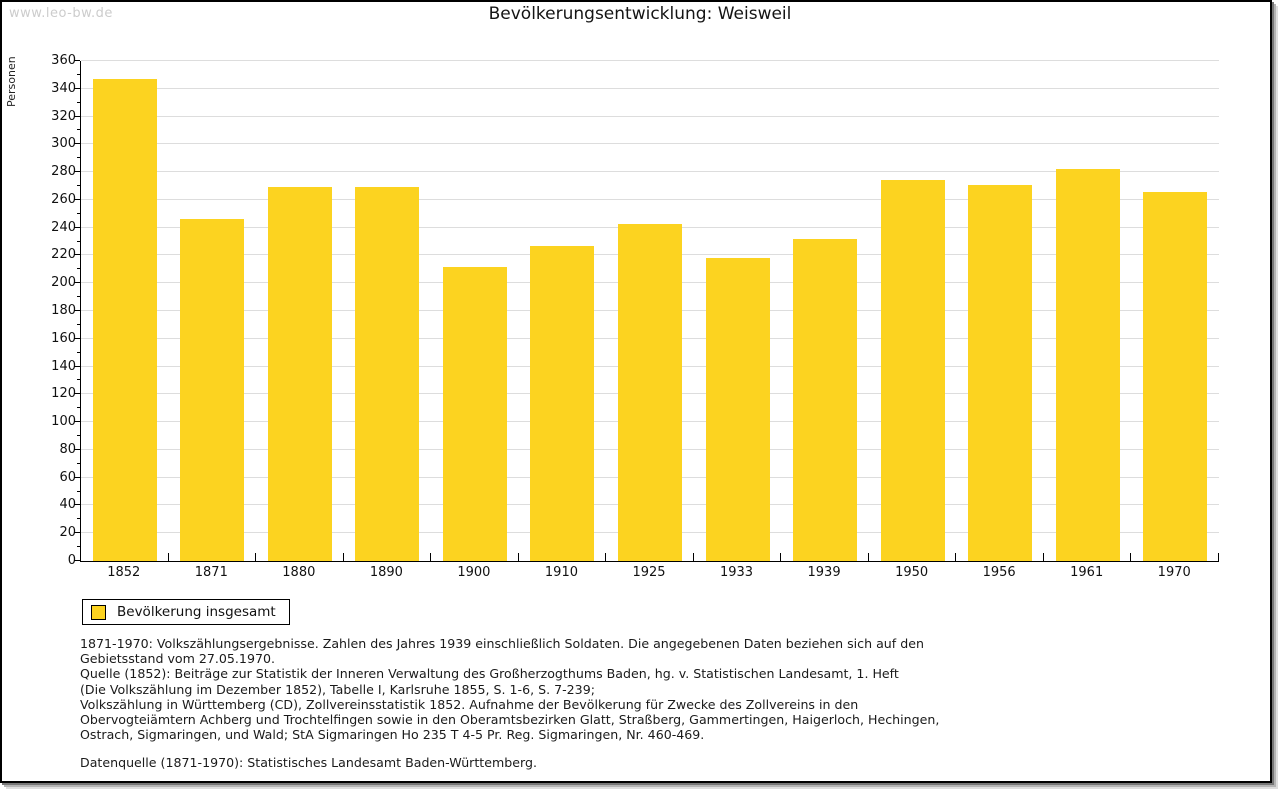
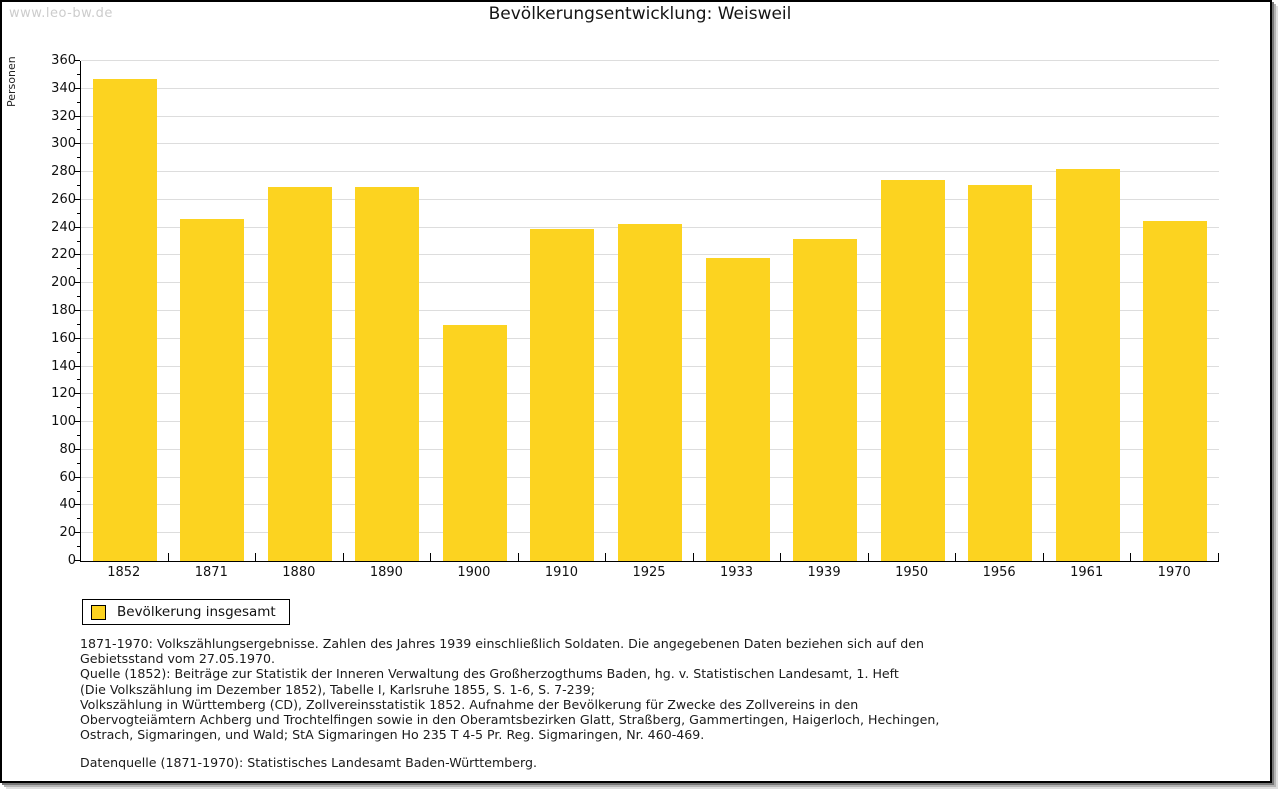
1900: 212 -> 170
1910: 227 -> 239
1970: 266 -> 245
